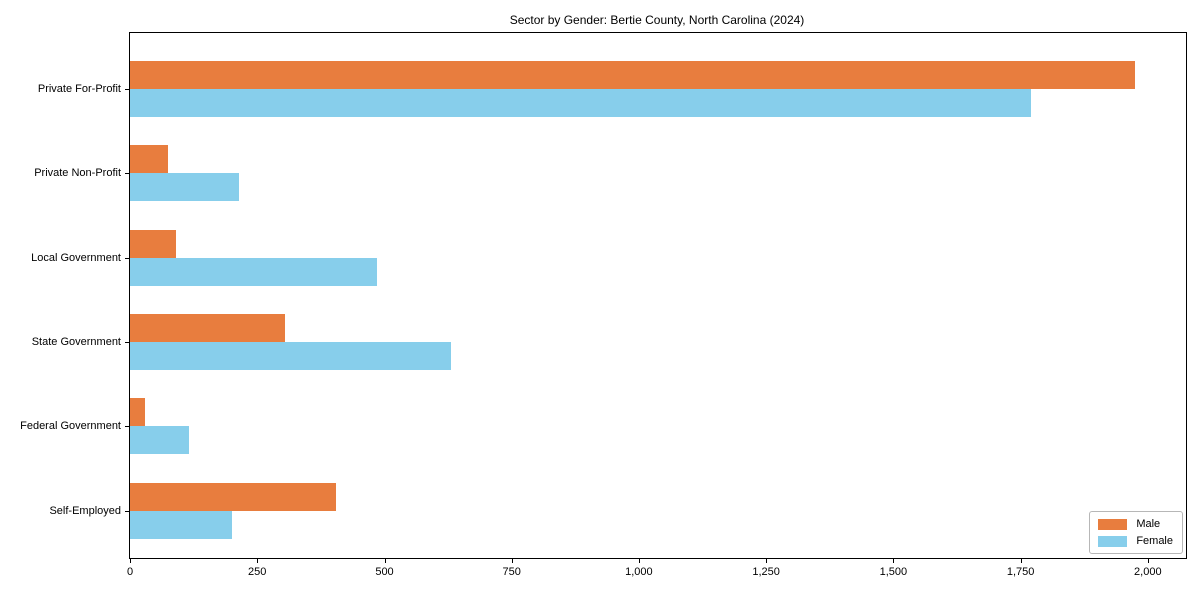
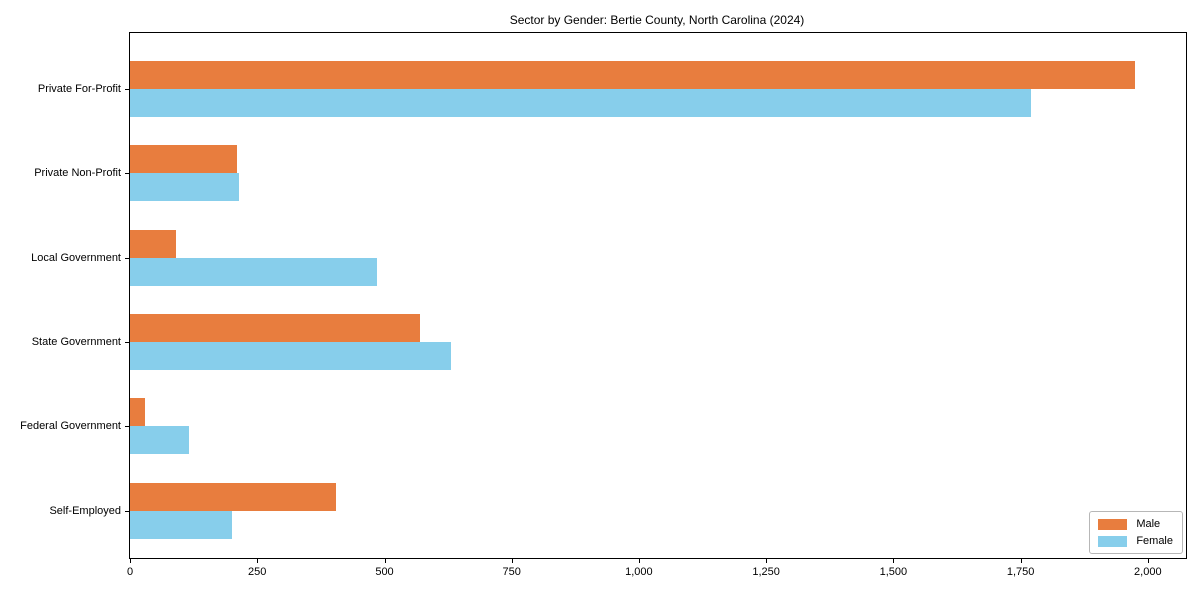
Male/Private Non-Profit: 80 -> 210
Male/State Government: 300 -> 570
